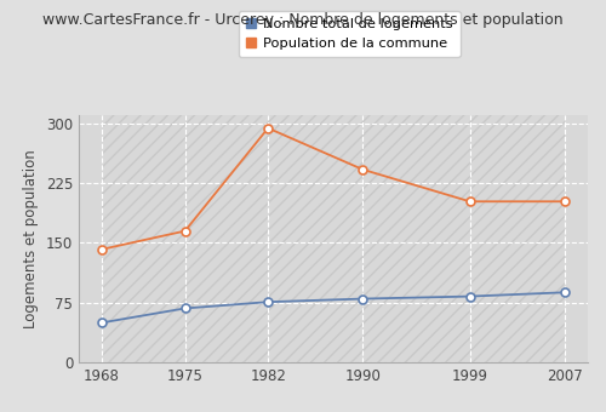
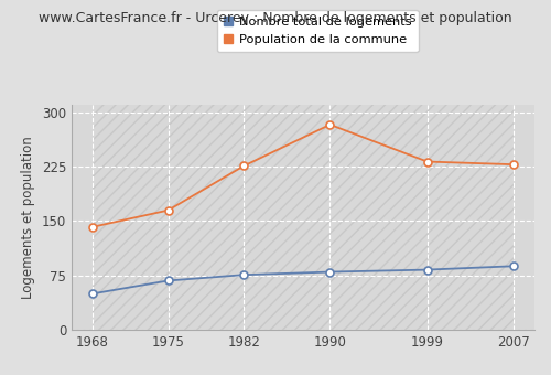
Population de la commune/1982: 294 -> 226
Population de la commune/1990: 242 -> 283
Population de la commune/1999: 202 -> 232
Population de la commune/2007: 202 -> 228
